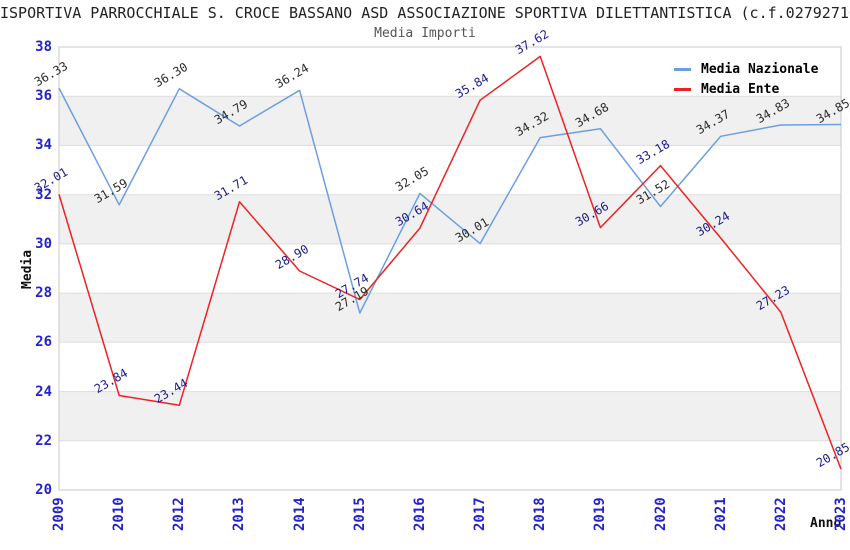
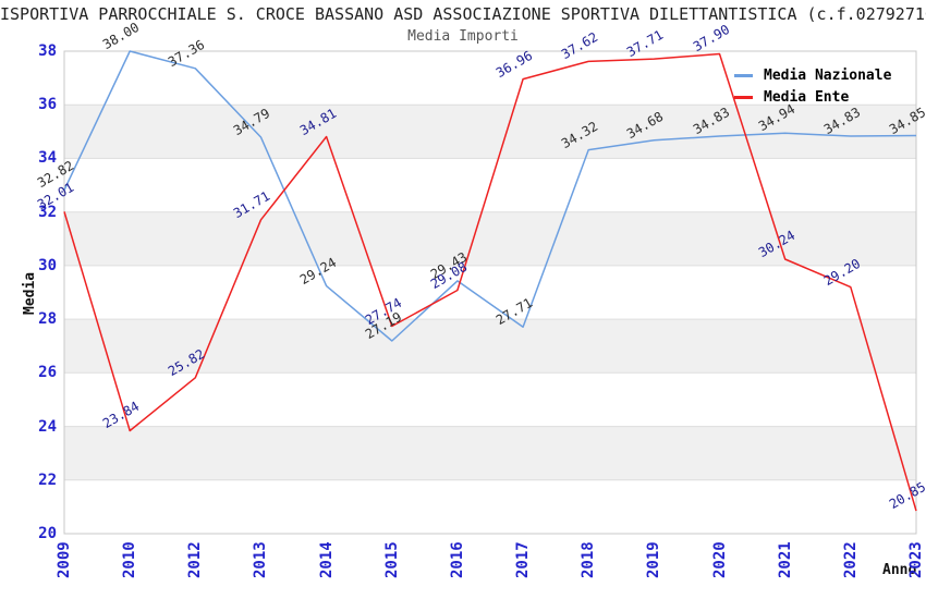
Media Nazionale/2009: 36.33 -> 32.82
Media Nazionale/2010: 31.59 -> 38.00
Media Nazionale/2012: 36.30 -> 37.36
Media Ente/2012: 23.44 -> 25.82
Media Nazionale/2014: 36.24 -> 29.24
Media Ente/2014: 28.90 -> 34.81
Media Nazionale/2016: 32.05 -> 29.43
Media Ente/2016: 30.64 -> 29.08
Media Nazionale/2017: 30.01 -> 27.71
Media Ente/2017: 35.84 -> 36.96
Media Ente/2019: 30.66 -> 37.71
Media Nazionale/2020: 31.52 -> 34.83
Media Ente/2020: 33.18 -> 37.90
Media Nazionale/2021: 34.37 -> 34.94
Media Ente/2022: 27.23 -> 29.20
